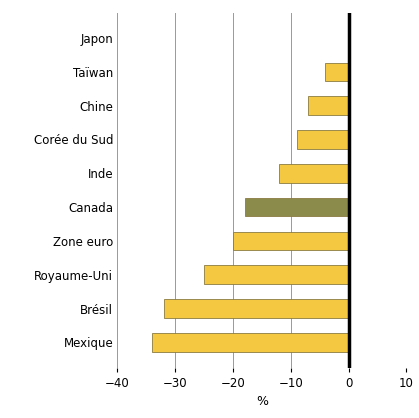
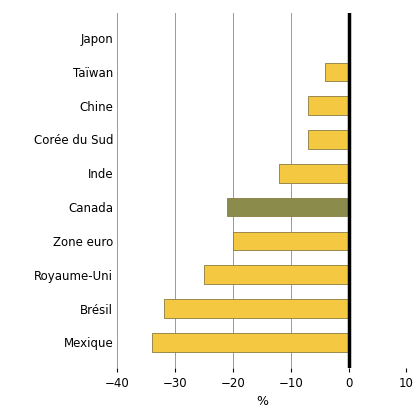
Corée du Sud: -9 -> -7
Canada: -18 -> -21
